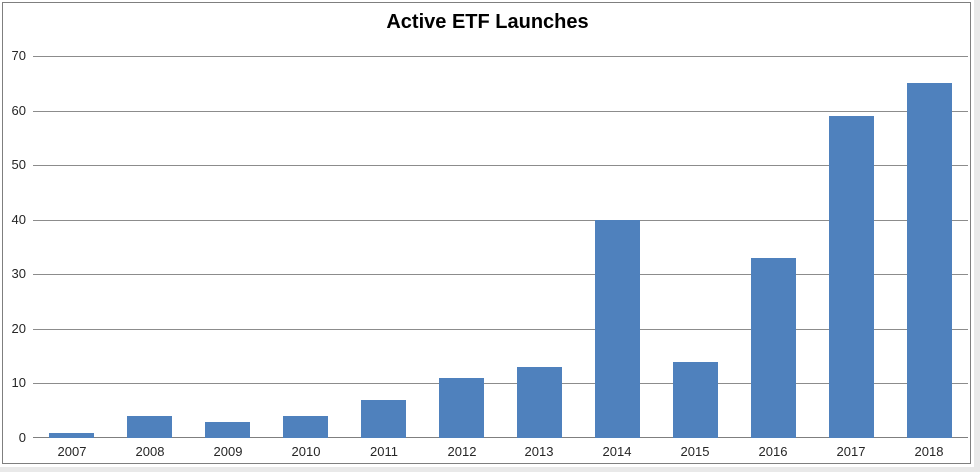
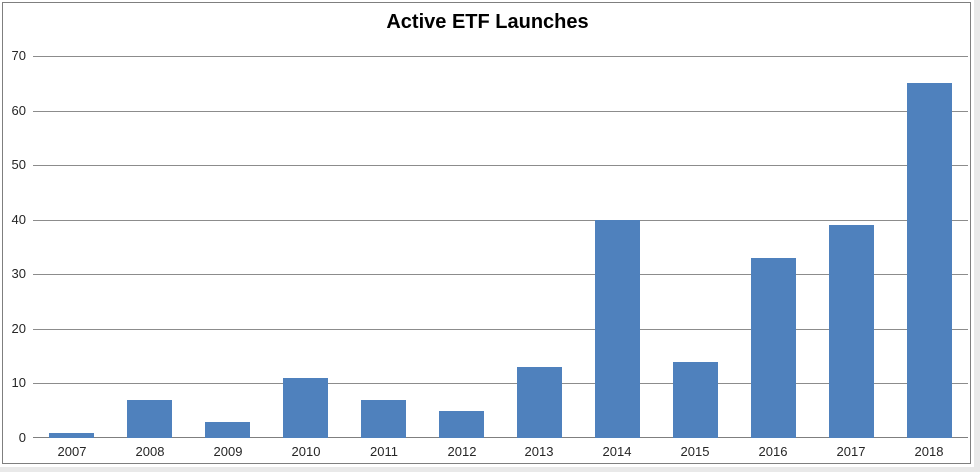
2008: 4 -> 7
2010: 4 -> 11
2012: 11 -> 5
2017: 59 -> 39
